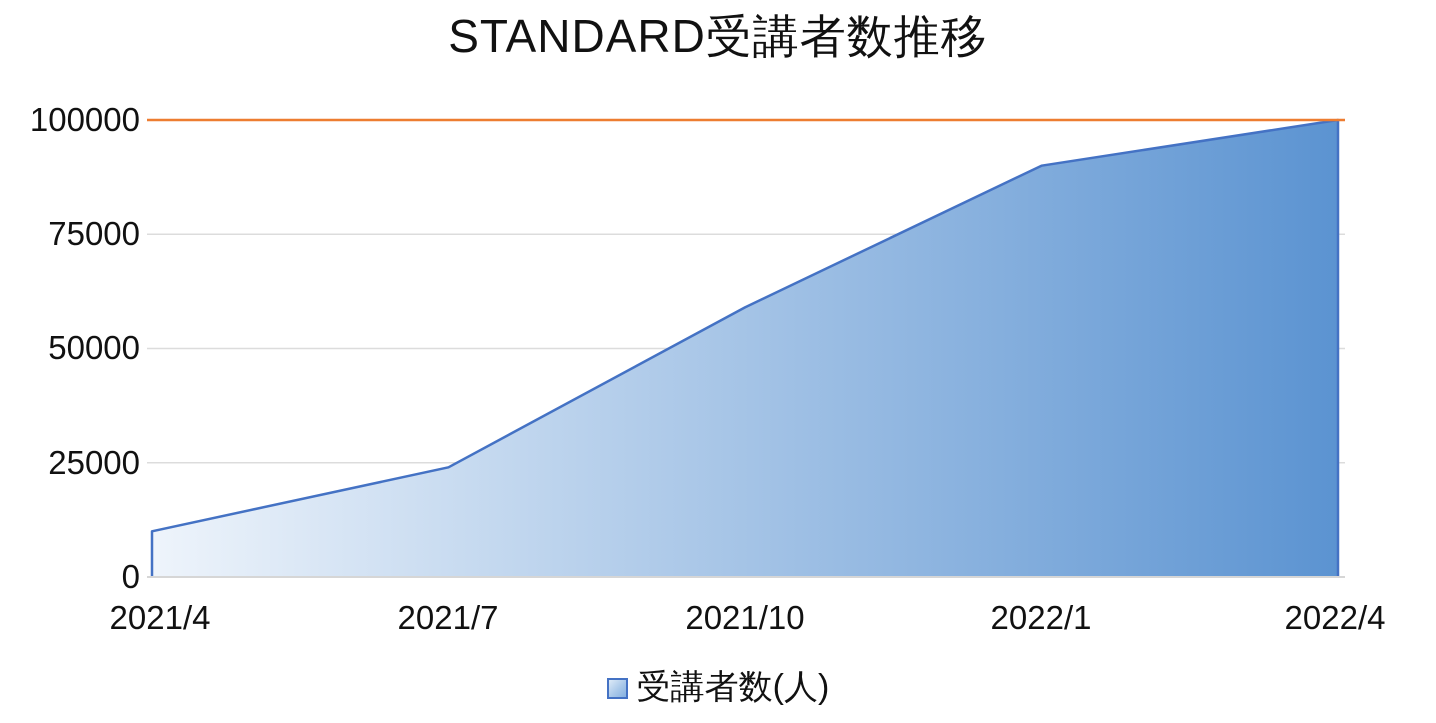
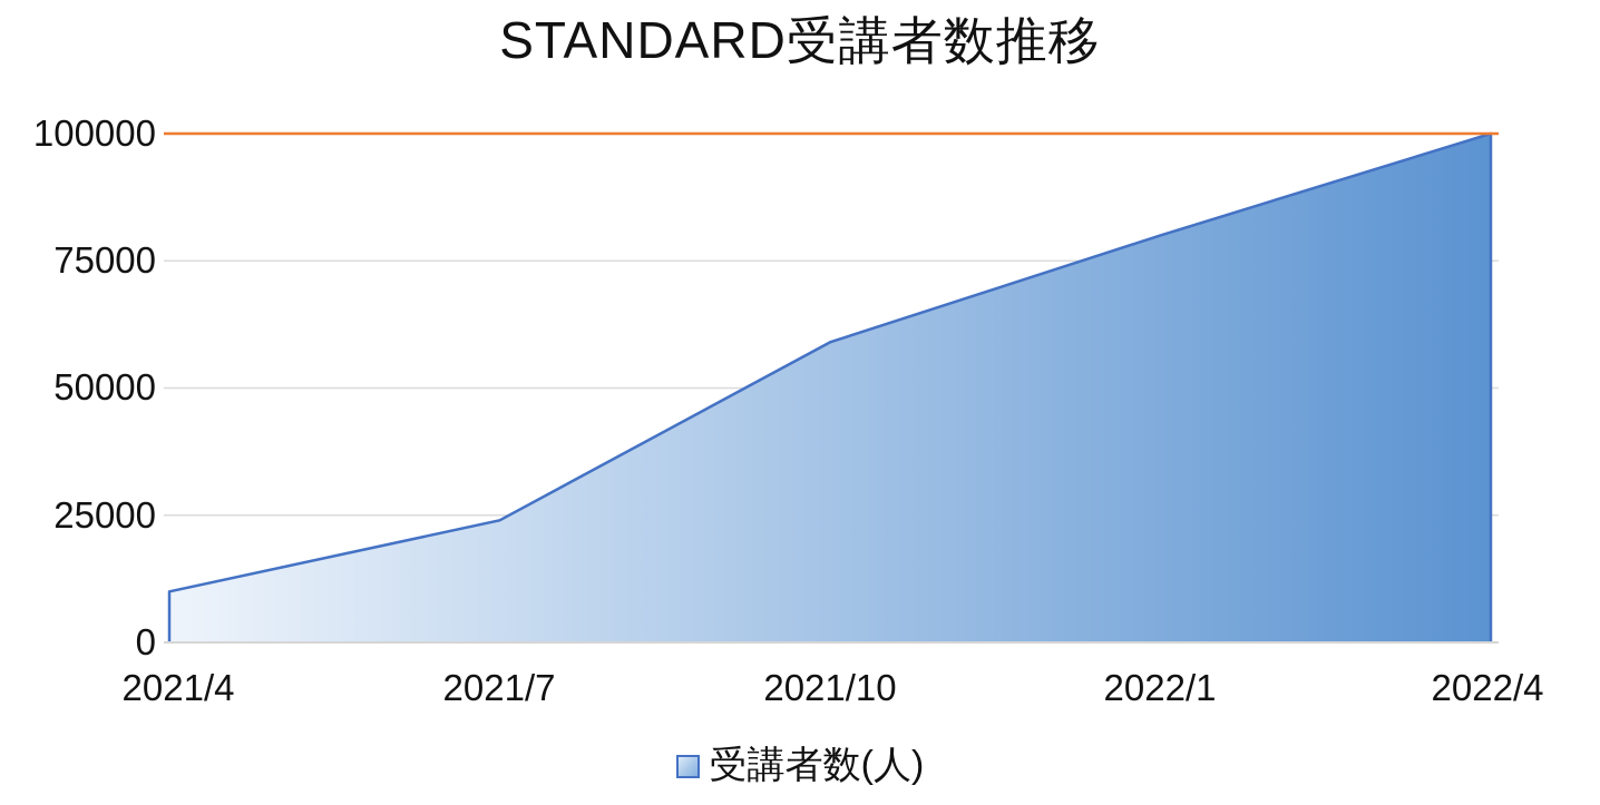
2022/1: 90000 -> 80000
